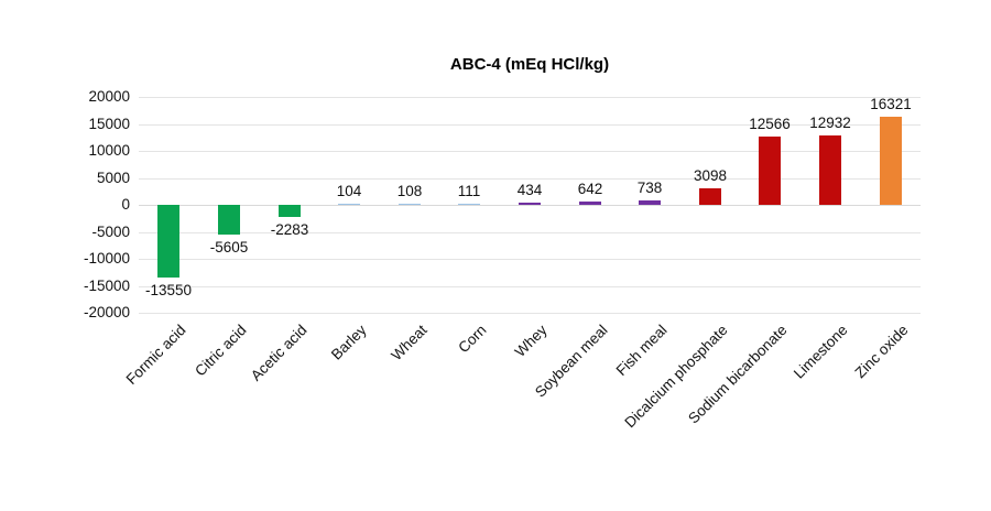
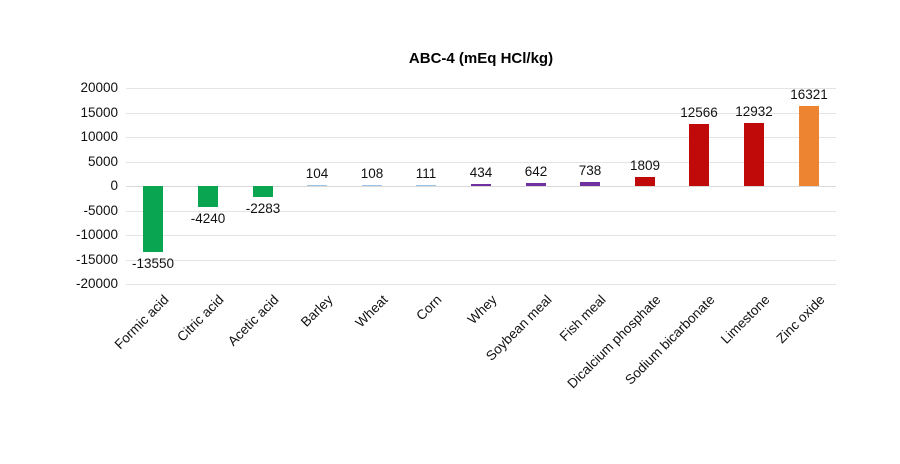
Citric acid: -5605 -> -4240
Dicalcium phosphate: 3098 -> 1809
